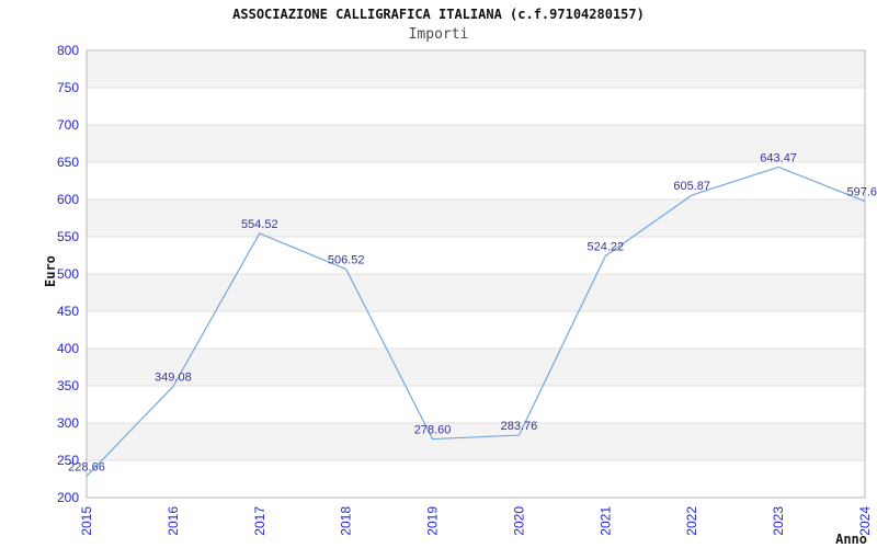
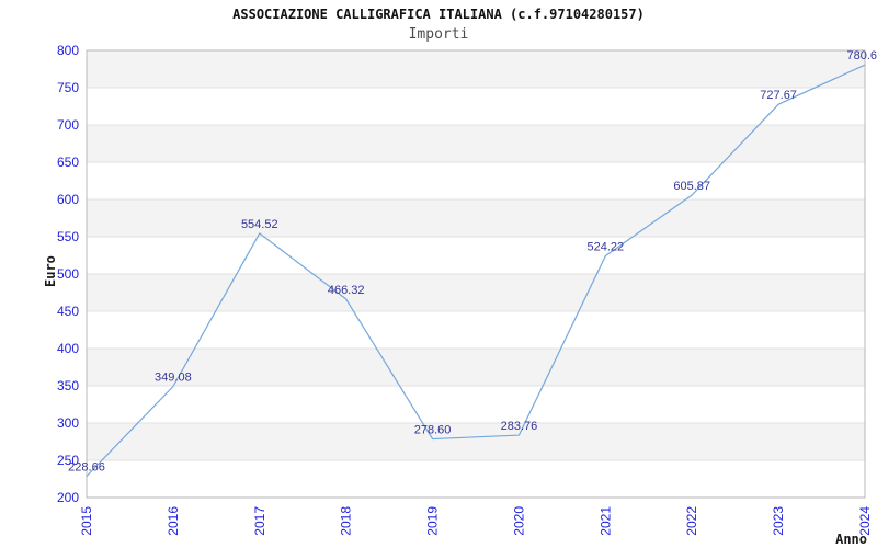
2018: 506.52 -> 466.32
2023: 643.47 -> 727.67
2024: 597.6 -> 780.6
